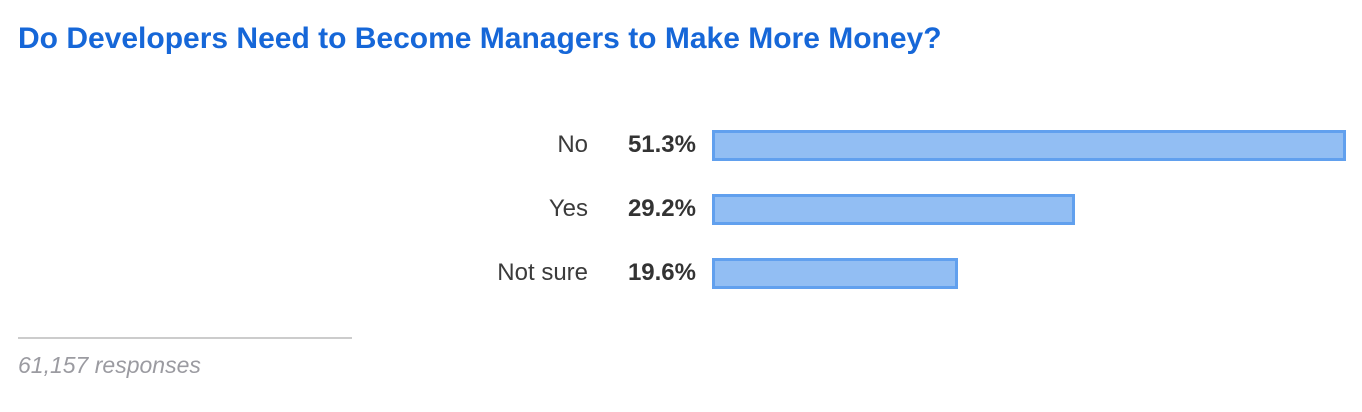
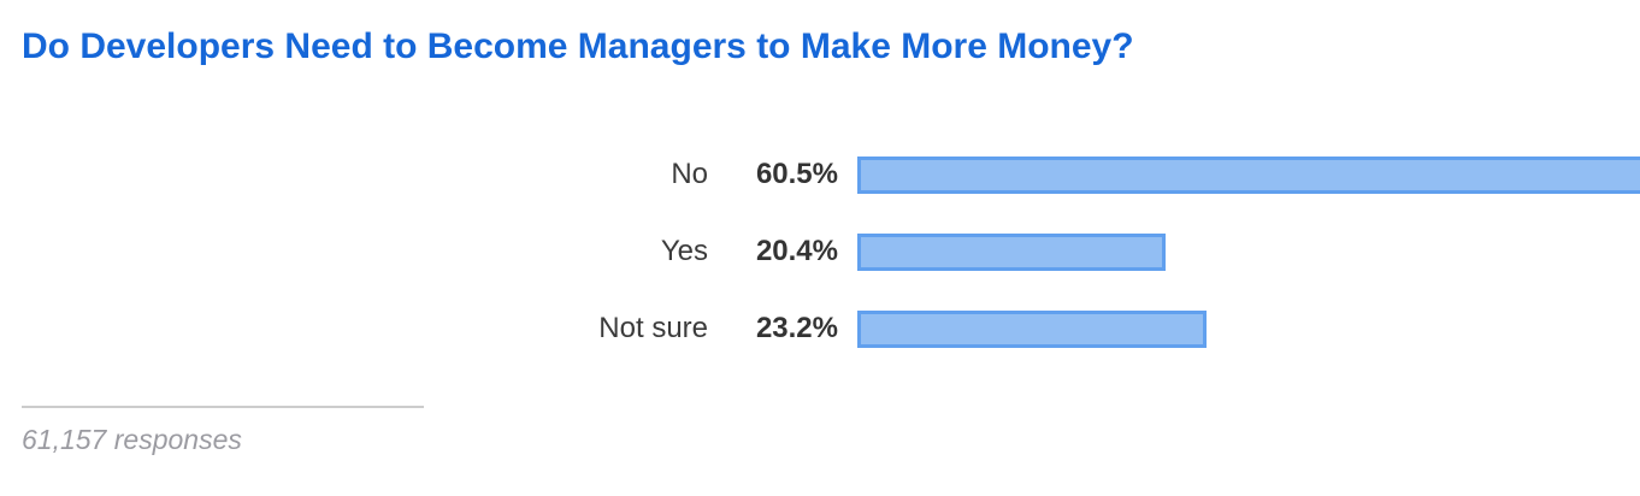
No: 51.3% -> 60.5%
Yes: 29.2% -> 20.4%
Not sure: 19.6% -> 23.2%
